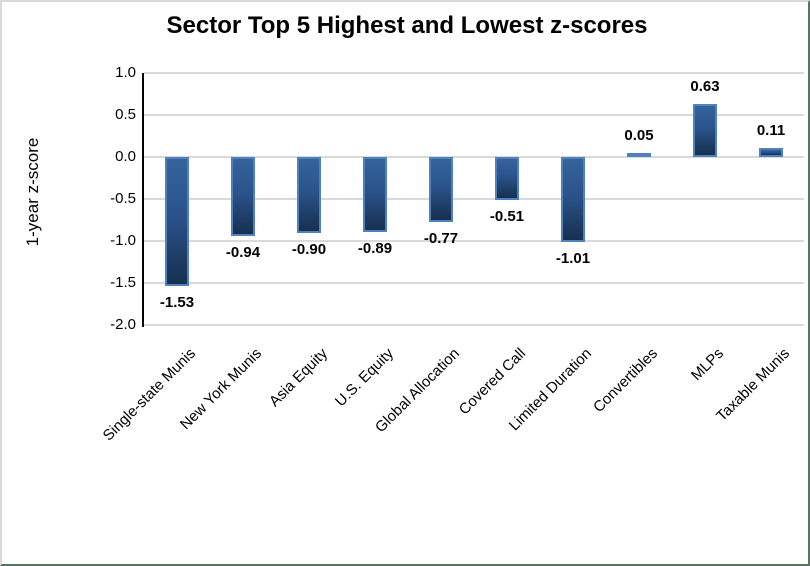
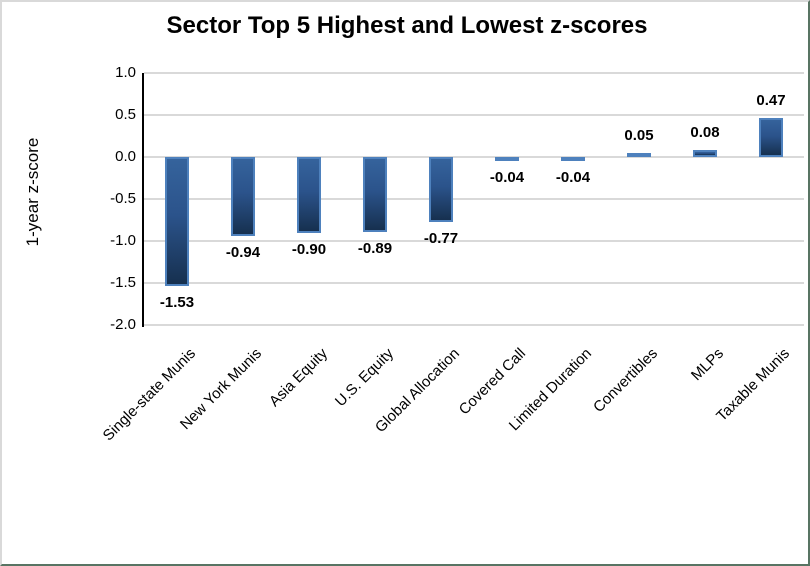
Covered Call: -0.51 -> -0.04
Limited Duration: -1.01 -> -0.04
MLPs: 0.63 -> 0.08
Taxable Munis: 0.11 -> 0.47
